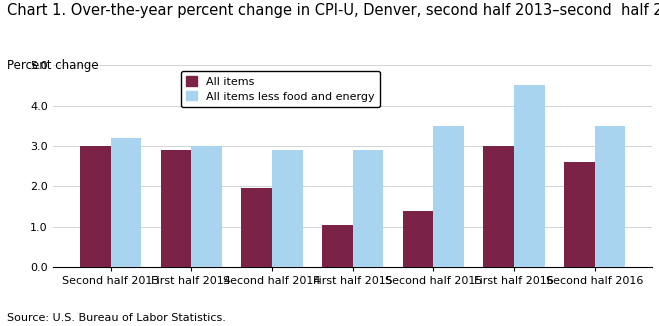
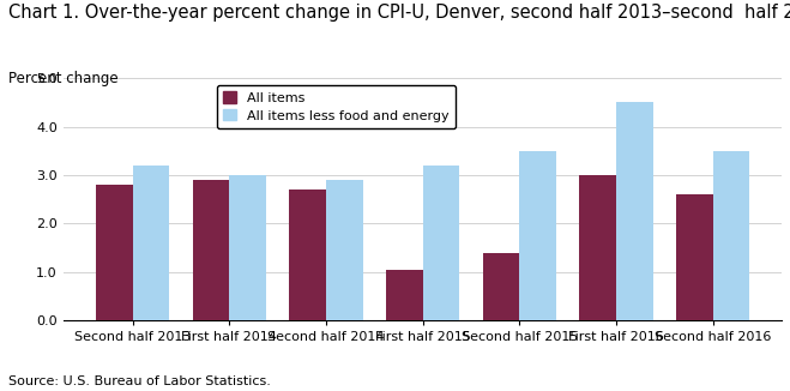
All items/Second half 2013: 3.00 -> 2.80
All items/Second half 2014: 1.95 -> 2.70
All items less food and energy/First half 2015: 2.9 -> 3.2
